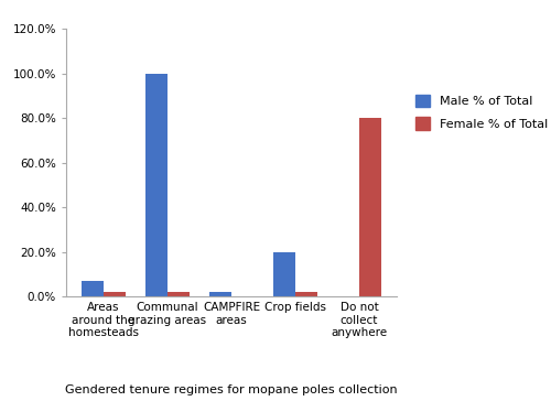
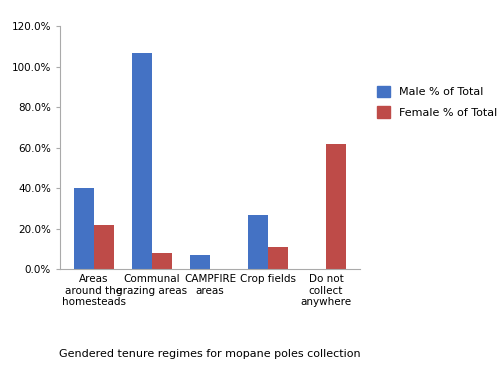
Male % of Total/Areas around the homesteads: 7% -> 40%
Female % of Total/Areas around the homesteads: 2% -> 22%
Male % of Total/Communal grazing areas: 100% -> 107%
Female % of Total/Communal grazing areas: 2% -> 8%
Male % of Total/CAMPFIRE areas: 2% -> 7%
Male % of Total/Crop fields: 20% -> 27%
Female % of Total/Crop fields: 2% -> 11%
Female % of Total/Do not collect anywhere: 80% -> 62%
